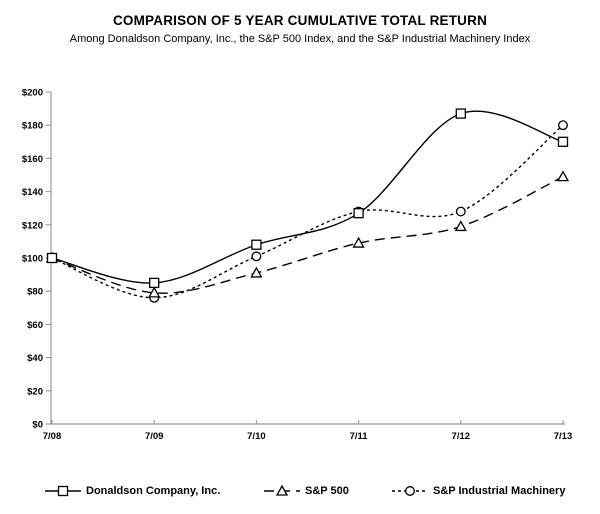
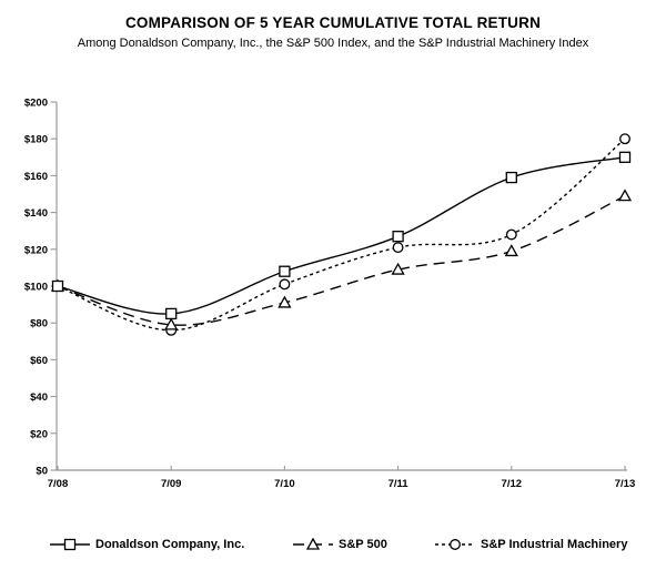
S&P Industrial Machinery/7/11: $128 -> $121
Donaldson Company, Inc./7/12: $187 -> $159
